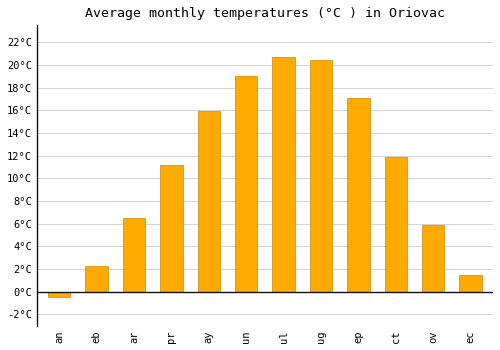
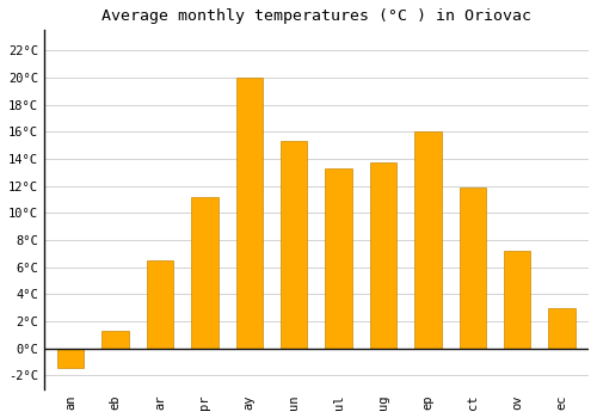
an: -0.5°C -> -1.4°C
eb: 2.3°C -> 1.3°C
ay: 15.9°C -> 20.0°C
un: 19.0°C -> 15.3°C
ul: 20.7°C -> 13.3°C
ug: 20.4°C -> 13.7°C
ep: 17.1°C -> 16.0°C
ov: 5.9°C -> 7.2°C
ec: 1.5°C -> 3.0°C
